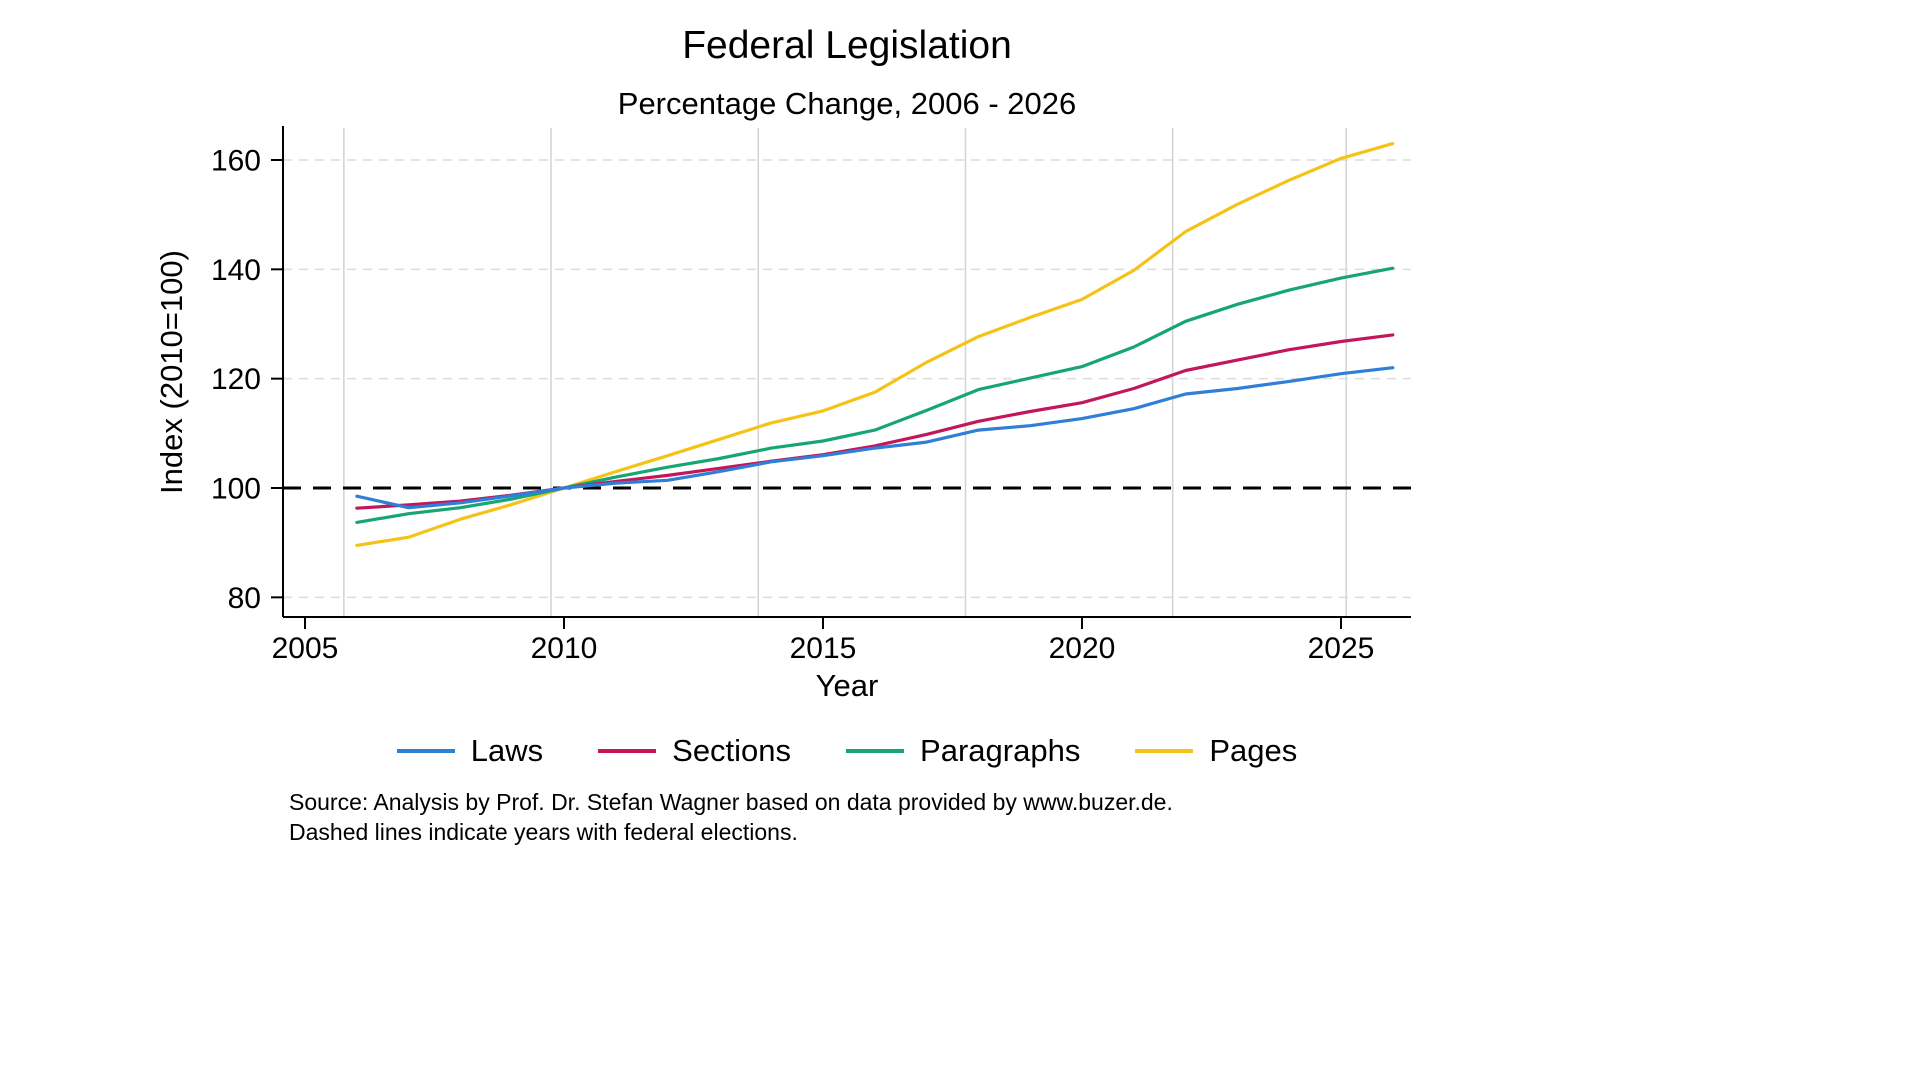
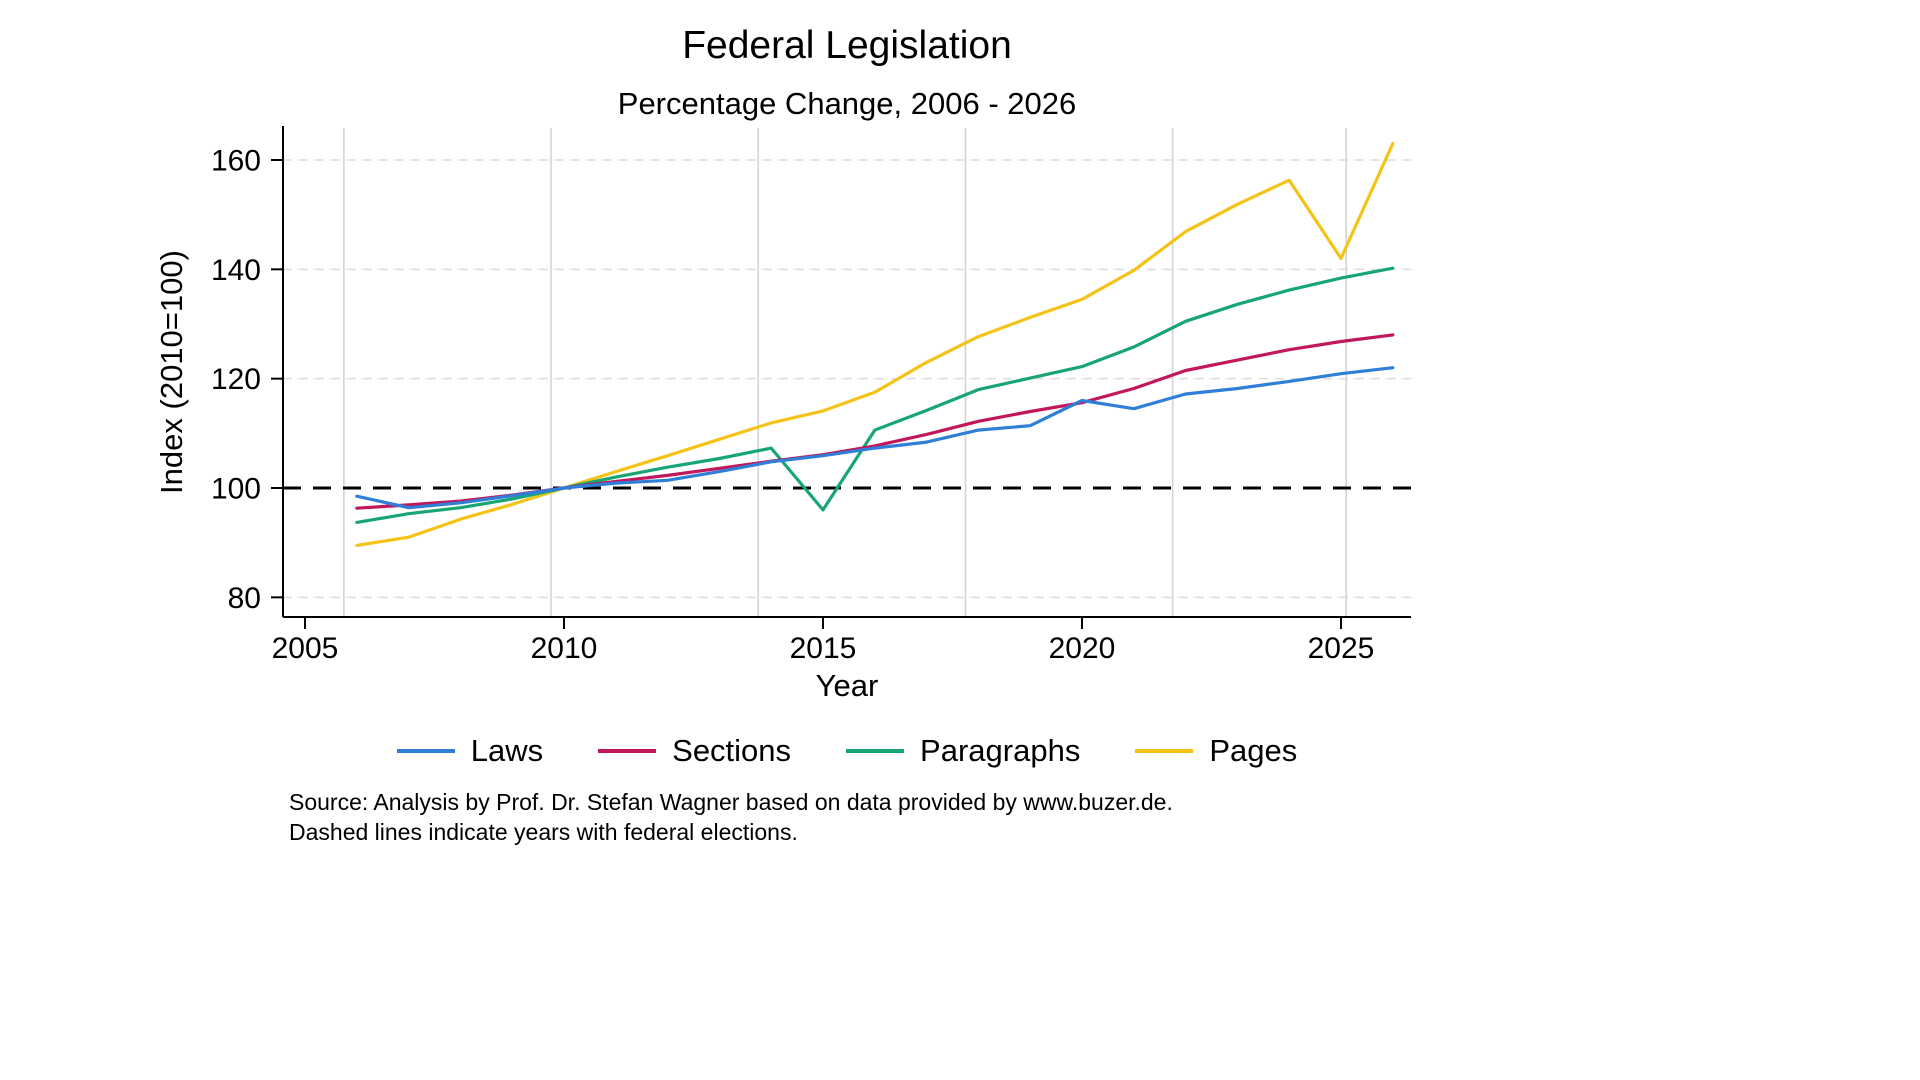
Paragraphs/2015: 109 -> 96
Laws/2020: 113 -> 116
Pages/2025: 160 -> 142
